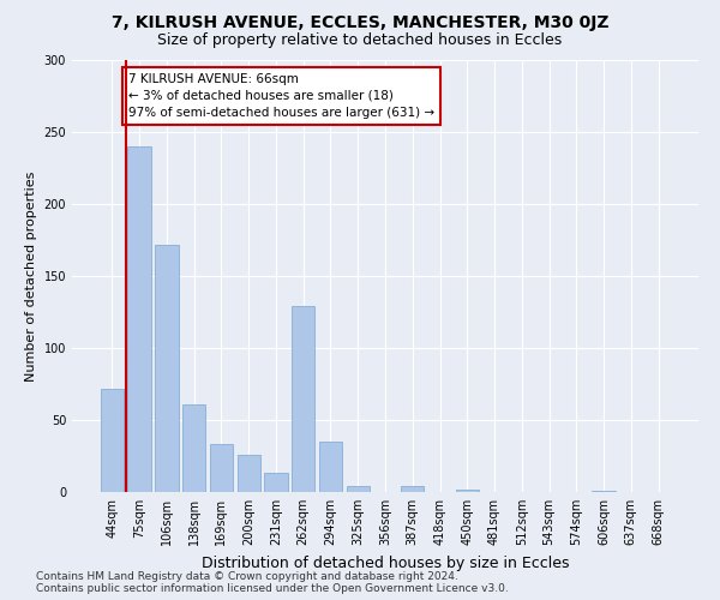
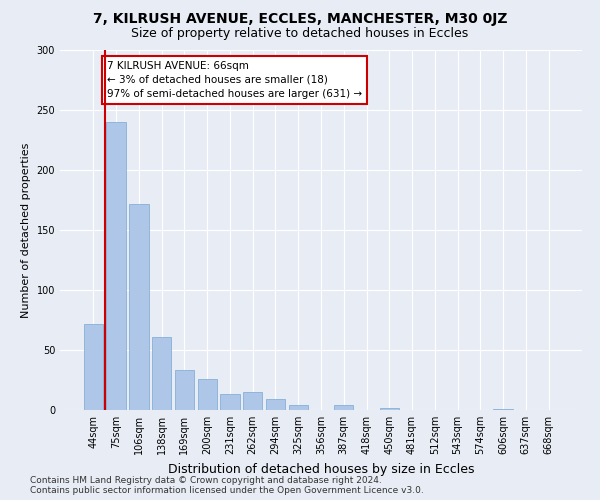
262sqm: 129 -> 15
294sqm: 35 -> 9
